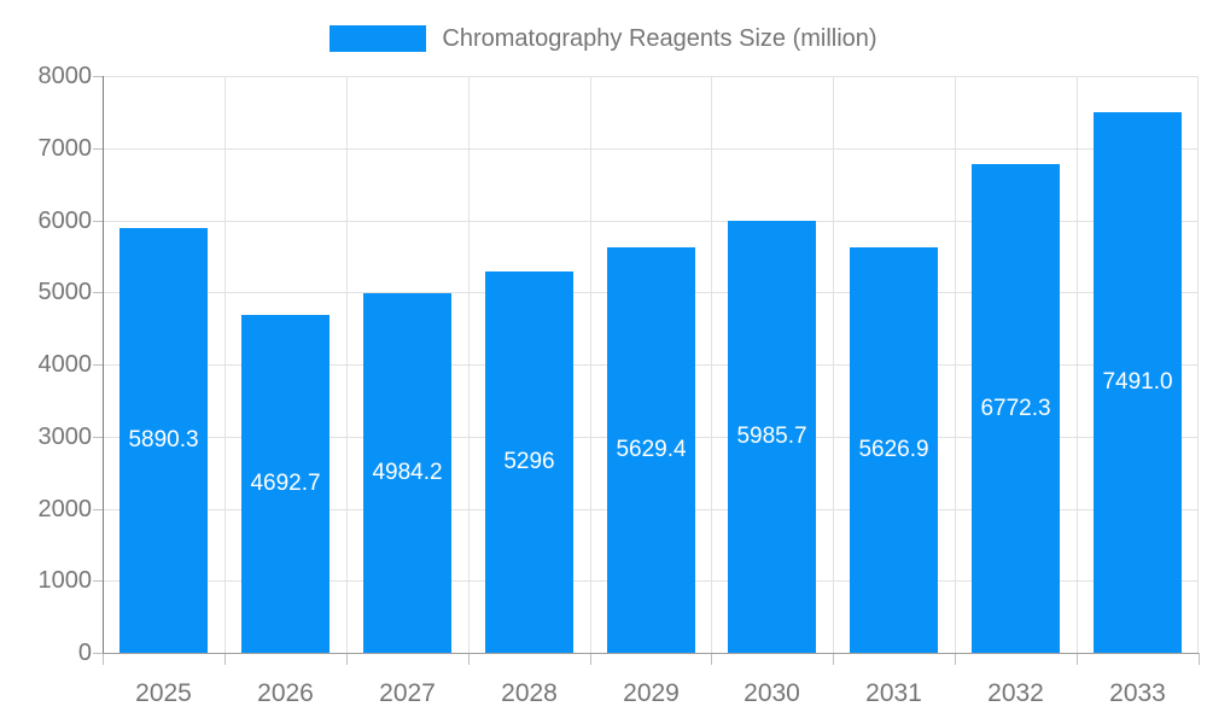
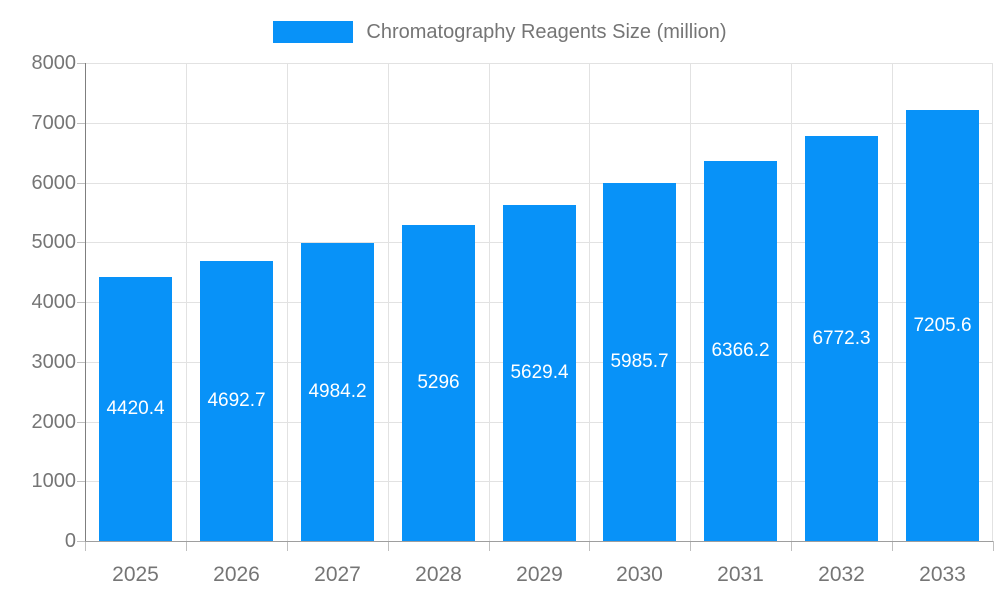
2025: 5890.3 -> 4420.4
2031: 5626.9 -> 6366.2
2033: 7491.0 -> 7205.6
